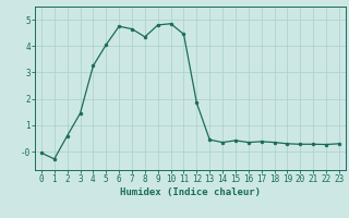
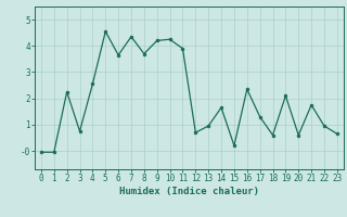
1: -0.28 -> -0.05
2: 0.60 -> 2.25
3: 1.45 -> 0.75
4: 3.25 -> 2.55
5: 4.05 -> 4.55
6: 4.75 -> 3.65
7: 4.65 -> 4.35
8: 4.35 -> 3.70
9: 4.80 -> 4.20
10: 4.85 -> 4.25
11: 4.45 -> 3.90
12: 1.85 -> 0.70
13: 0.45 -> 0.95
14: 0.35 -> 1.65
15: 0.42 -> 0.20
16: 0.35 -> 2.35
17: 0.38 -> 1.30
18: 0.35 -> 0.60
19: 0.30 -> 2.10
20: 0.28 -> 0.60
21: 0.28 -> 1.75
22: 0.27 -> 0.95
23: 0.30 -> 0.65
